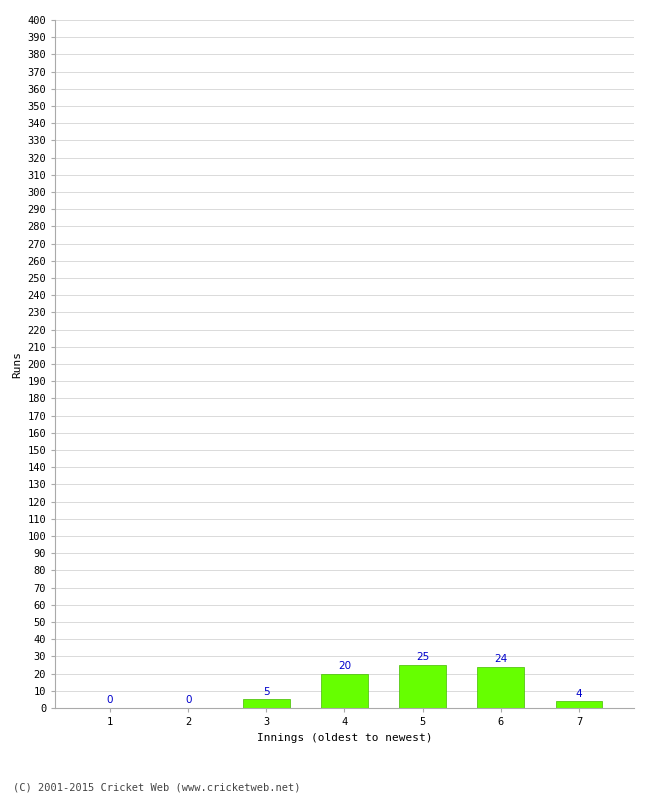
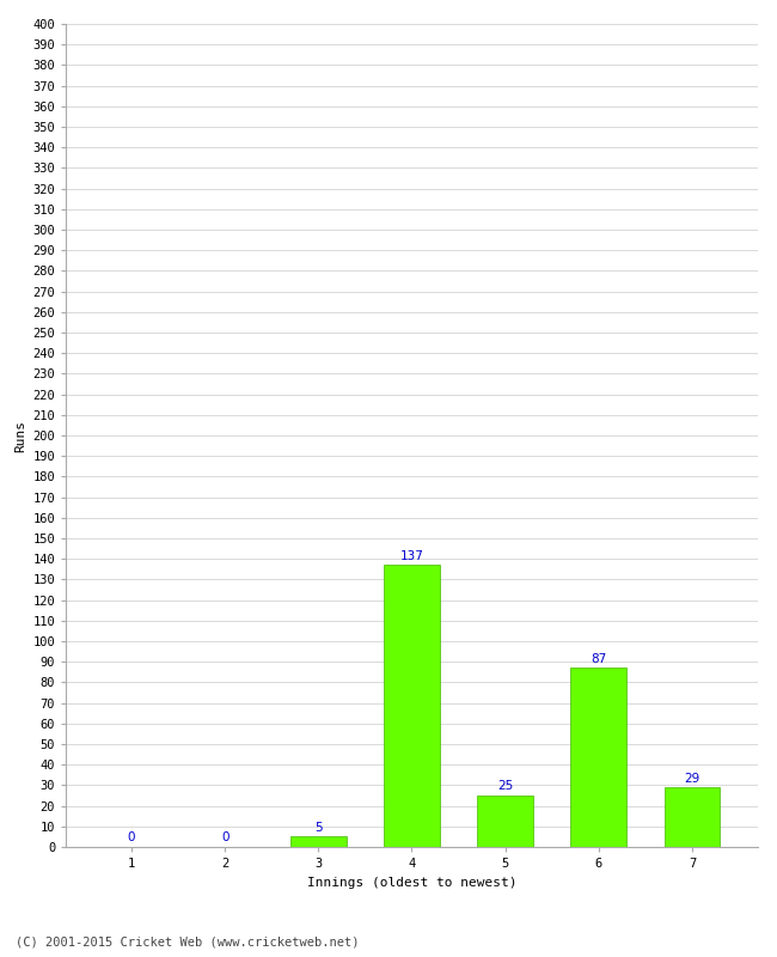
4: 20 -> 137
6: 24 -> 87
7: 4 -> 29
